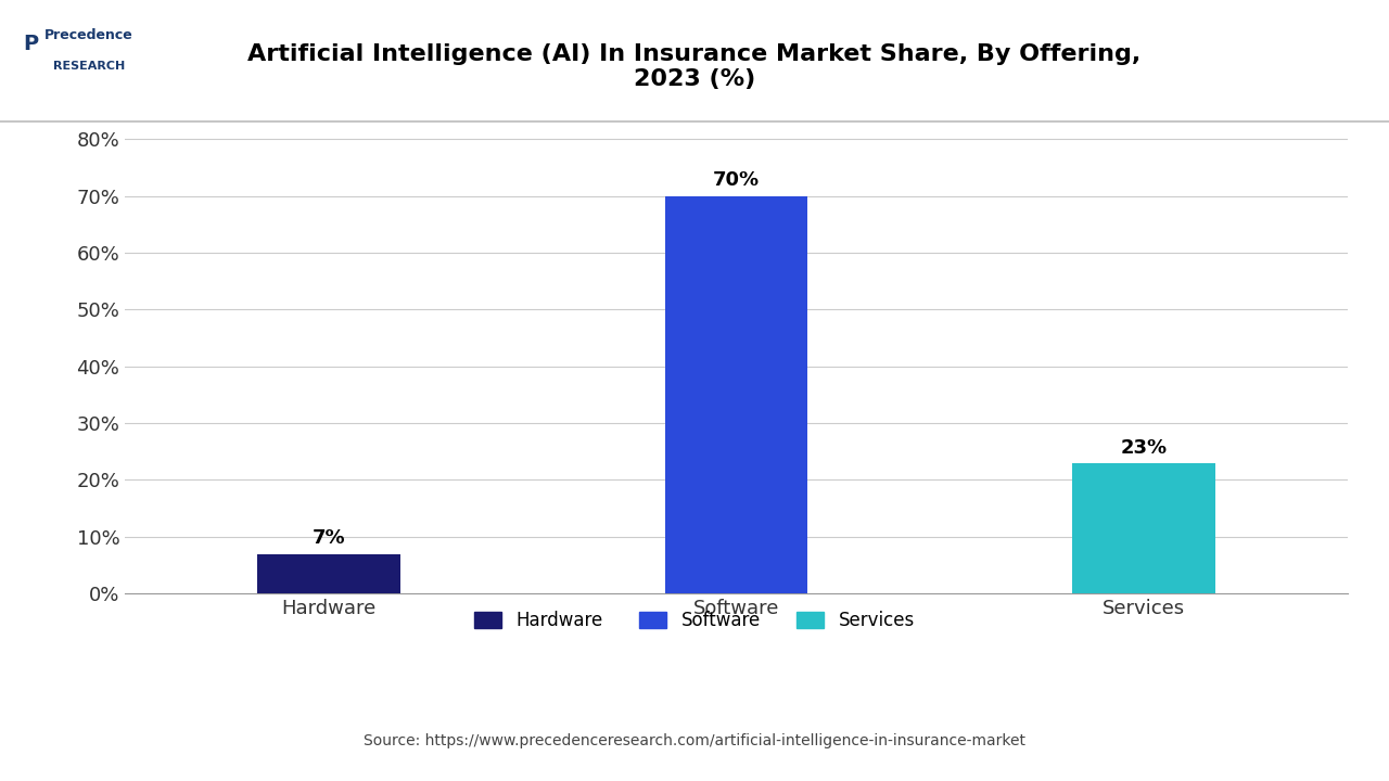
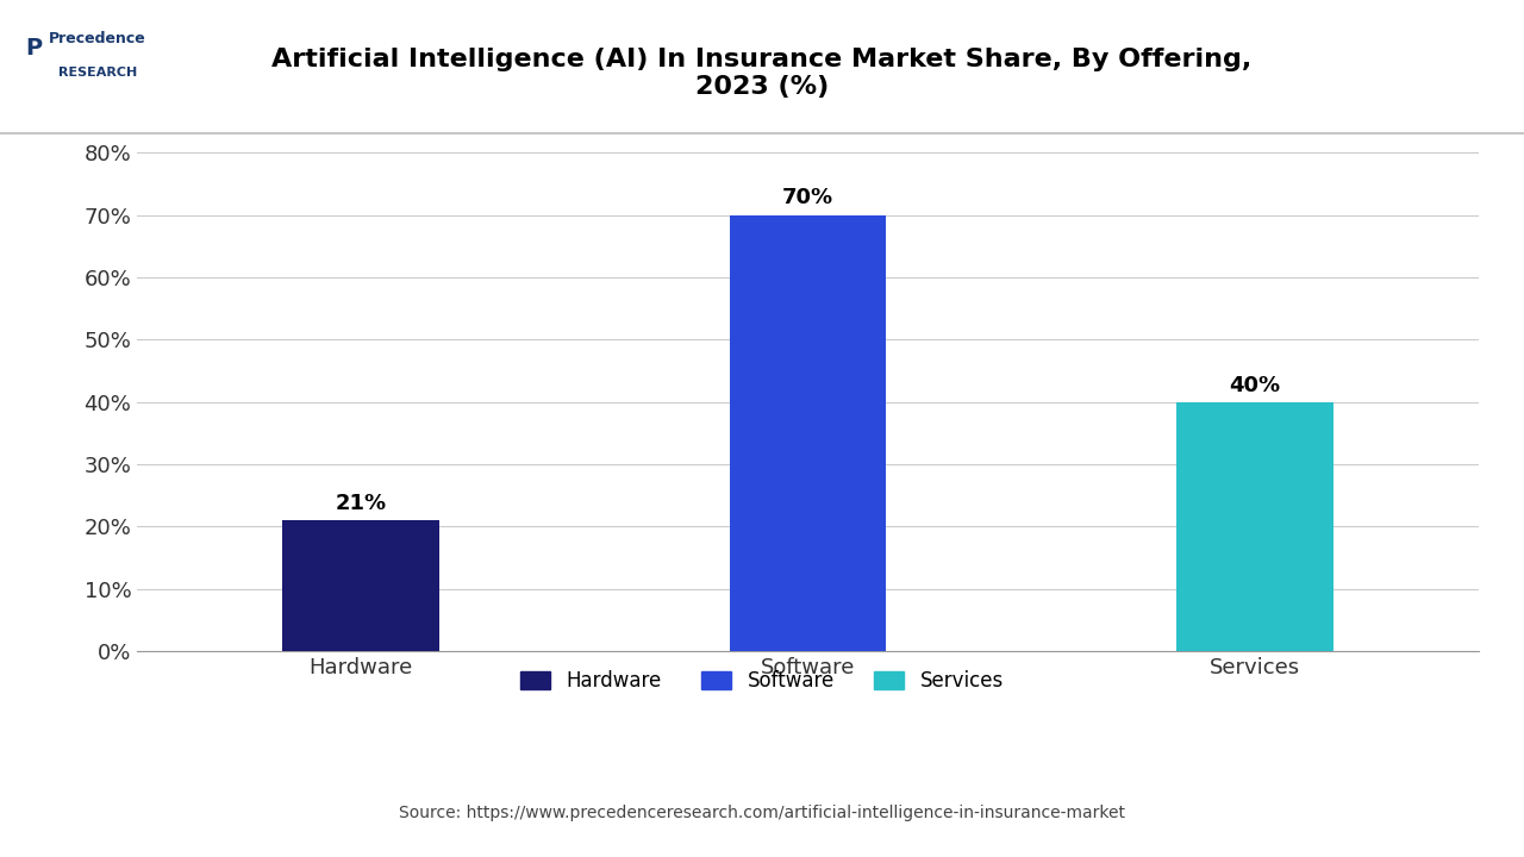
Hardware: 7% -> 21%
Services: 23% -> 40%
